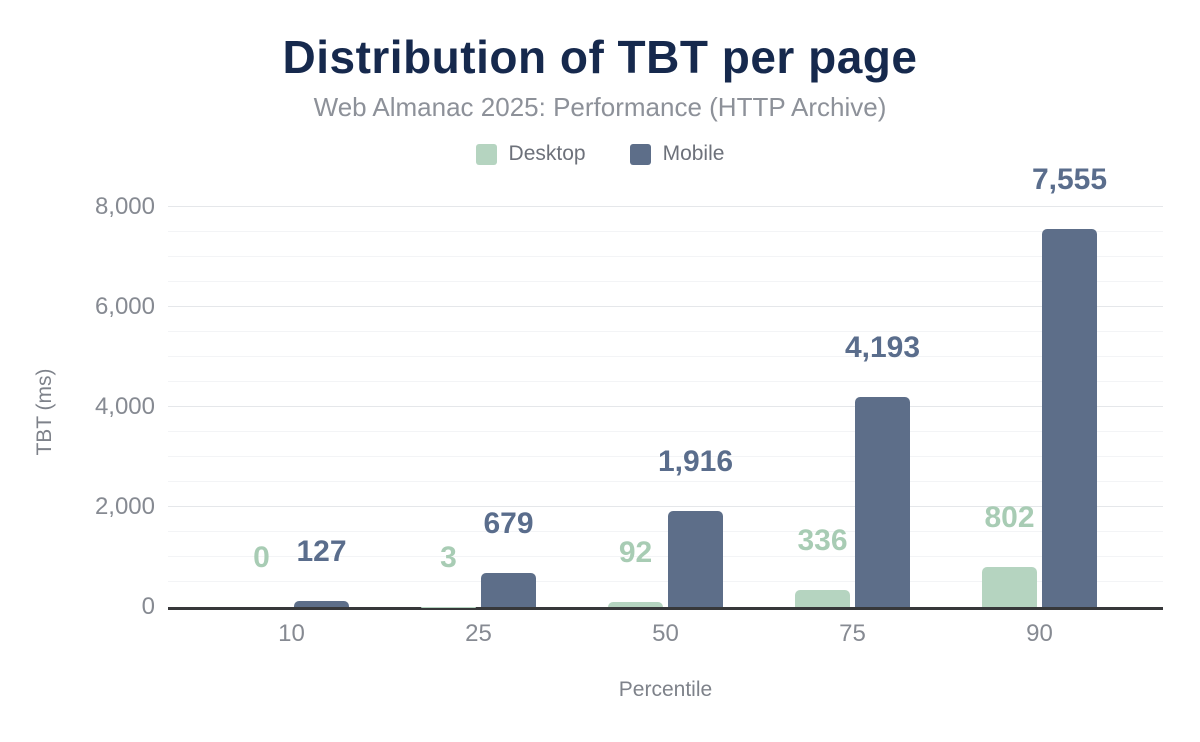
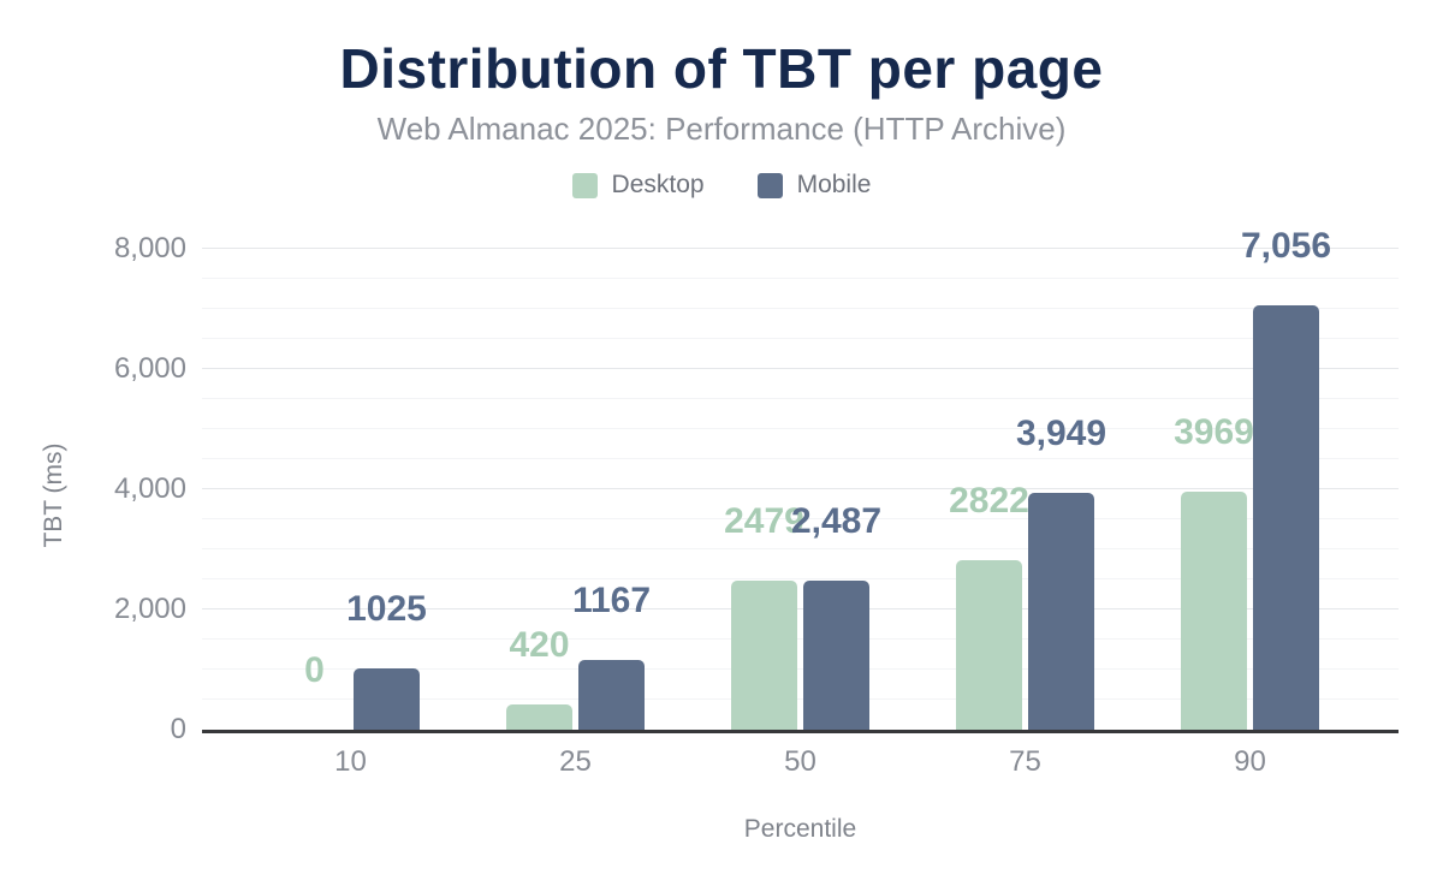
Mobile/10: 127 -> 1025
Desktop/25: 3 -> 420
Mobile/25: 679 -> 1167
Desktop/50: 92 -> 2479
Mobile/50: 1,916 -> 2,487
Desktop/75: 336 -> 2822
Mobile/75: 4,193 -> 3,949
Desktop/90: 802 -> 3969
Mobile/90: 7,555 -> 7,056
